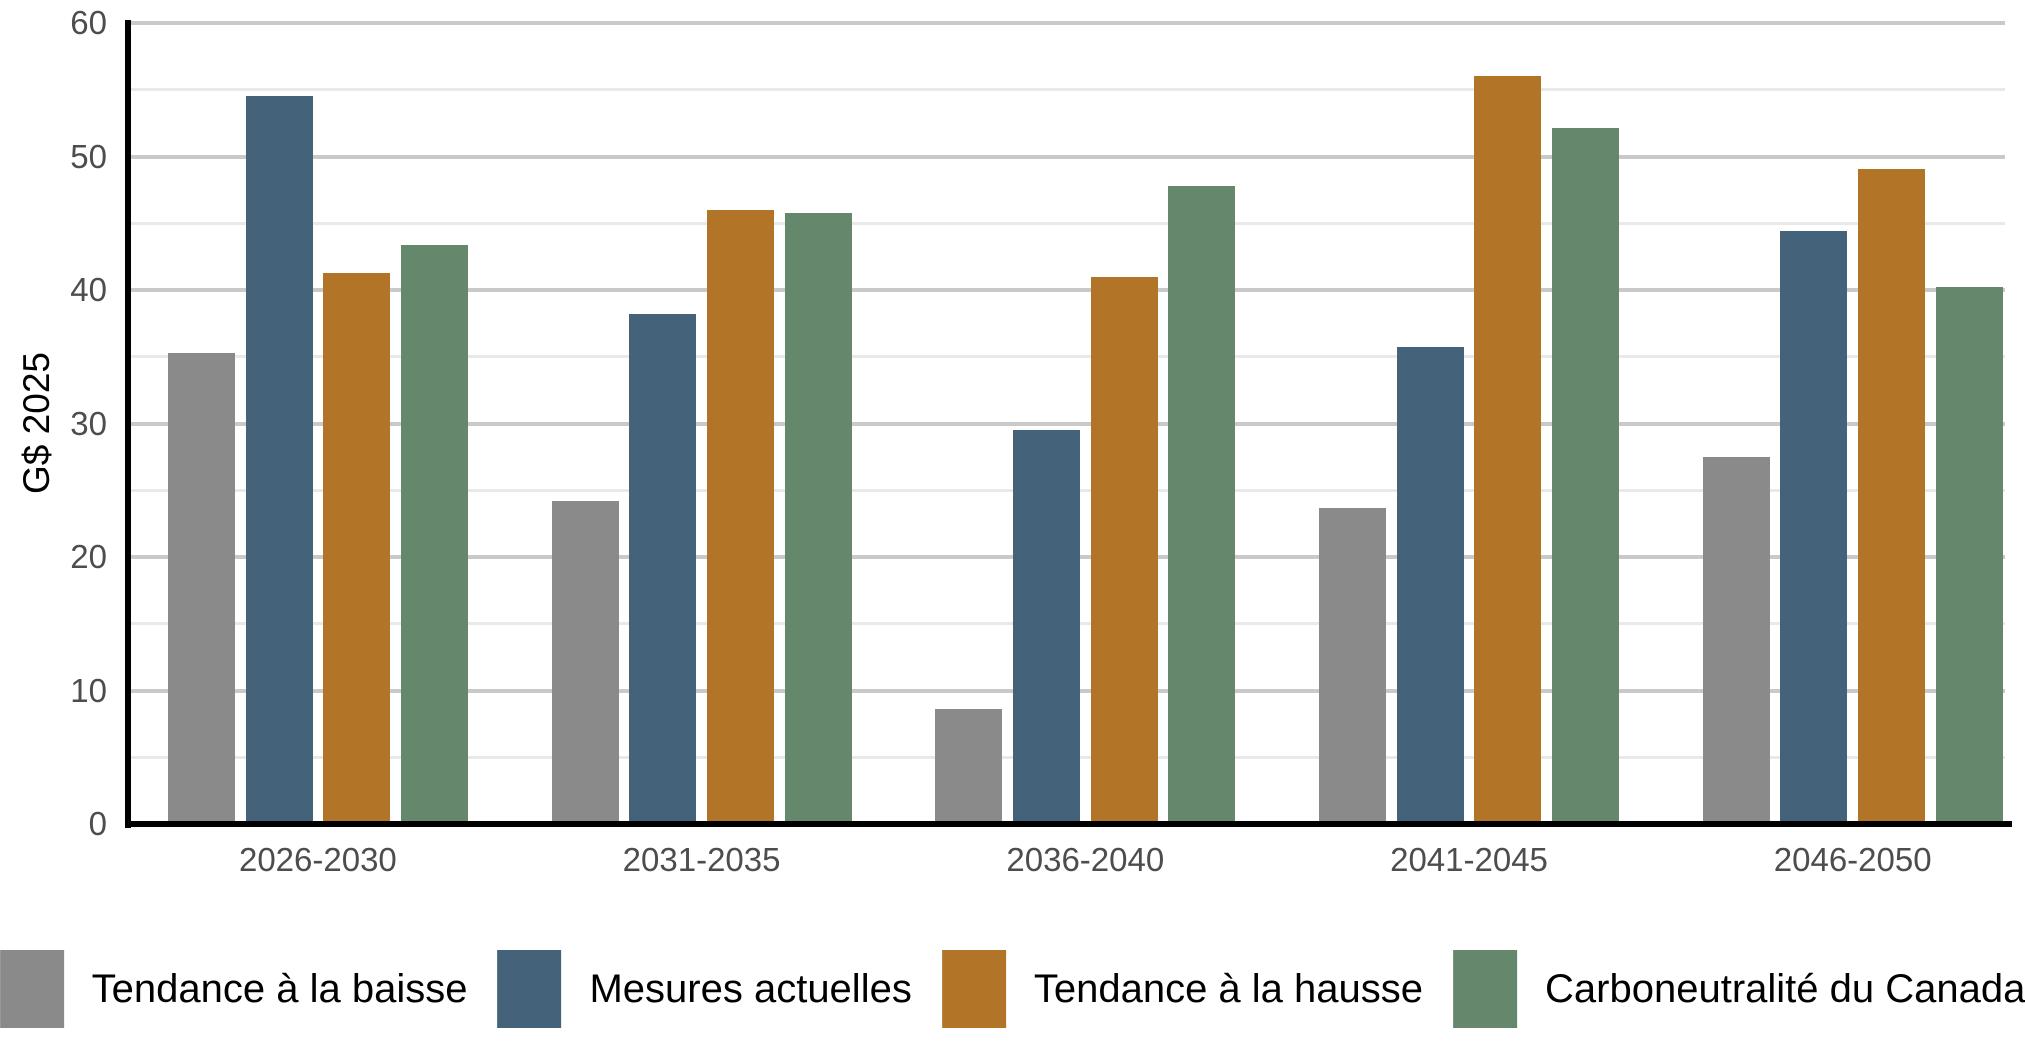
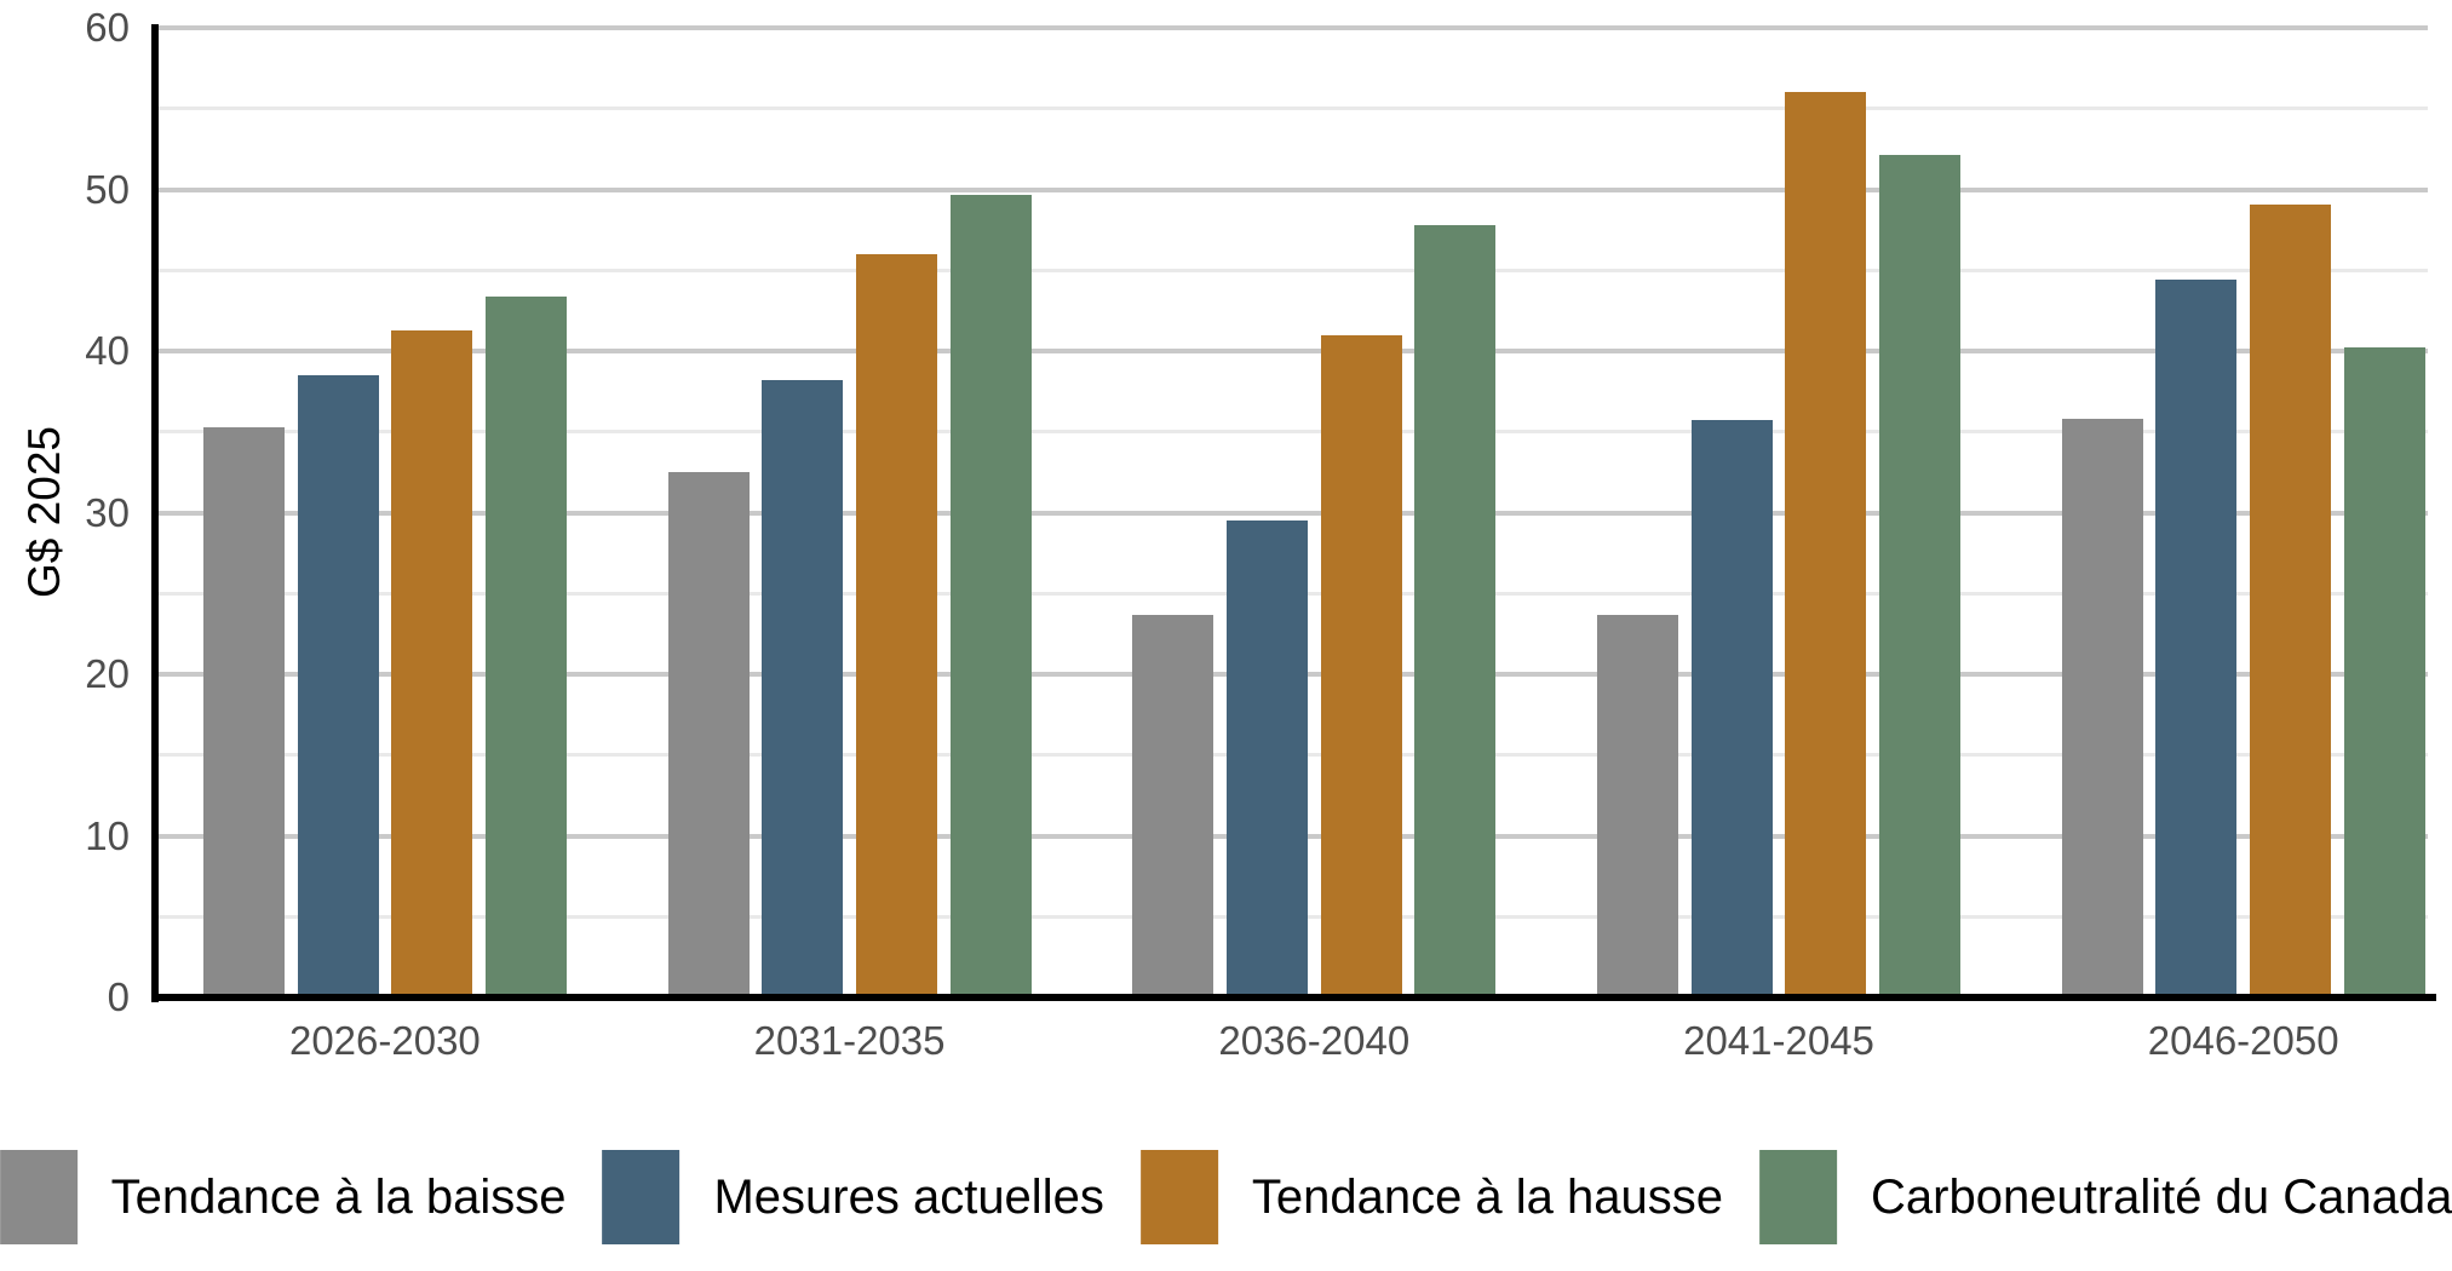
Mesures actuelles/2026-2030: 54.5 -> 38.5
Tendance à la baisse/2031-2035: 24.2 -> 32.5
Carboneutralité du Canada/2031-2035: 45.8 -> 49.7
Tendance à la baisse/2036-2040: 8.6 -> 23.7
Tendance à la baisse/2046-2050: 27.5 -> 35.8
